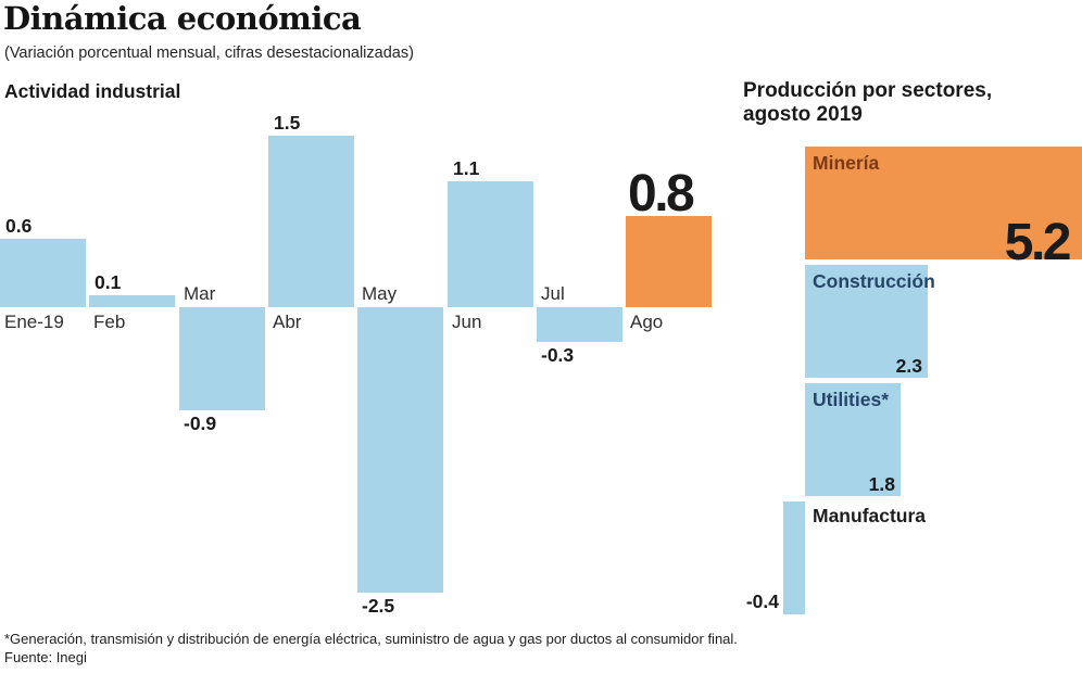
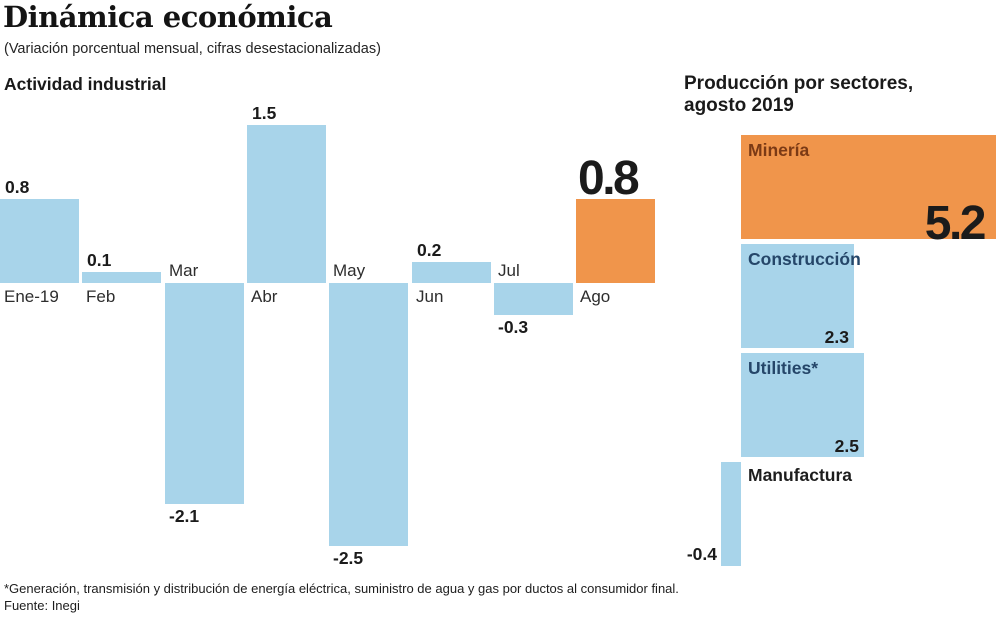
Actividad industrial/Ene-19: 0.6 -> 0.8
Actividad industrial/Mar: -0.9 -> -2.1
Actividad industrial/Jun: 1.1 -> 0.2
Producción por sectores, agosto 2019/Utilities*: 1.8 -> 2.5
